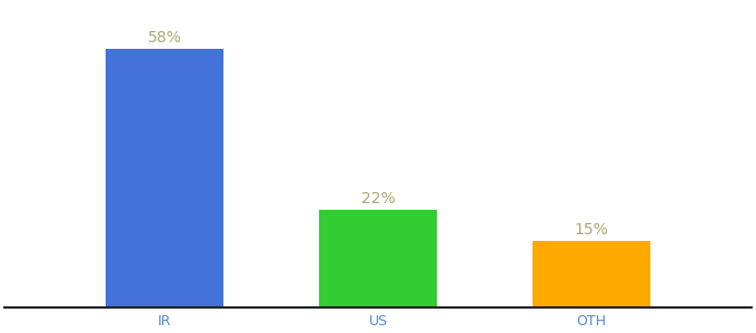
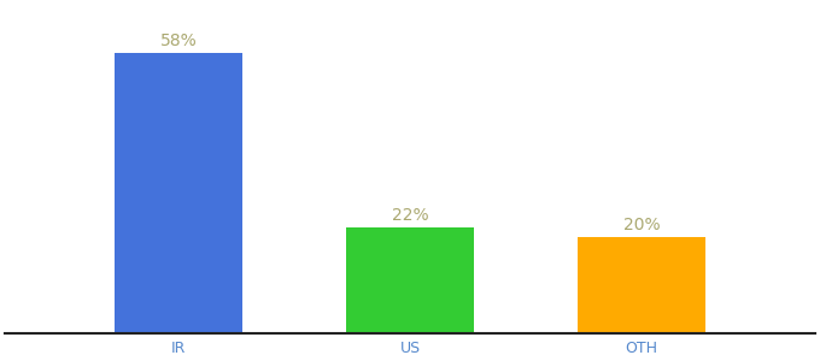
OTH: 15% -> 20%
